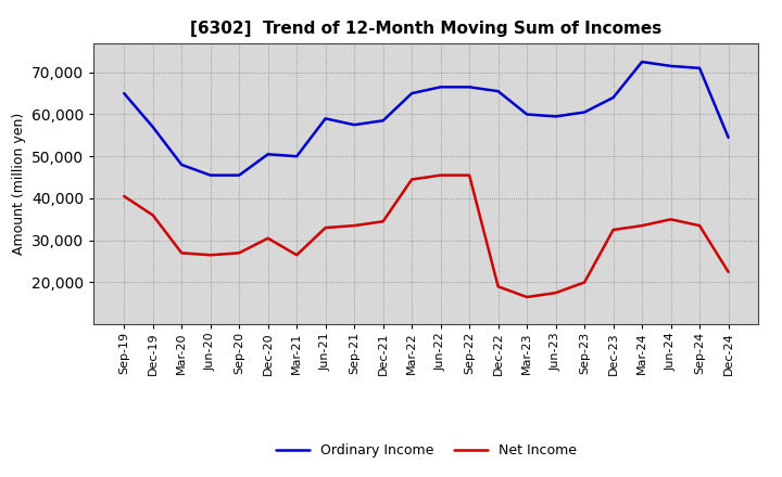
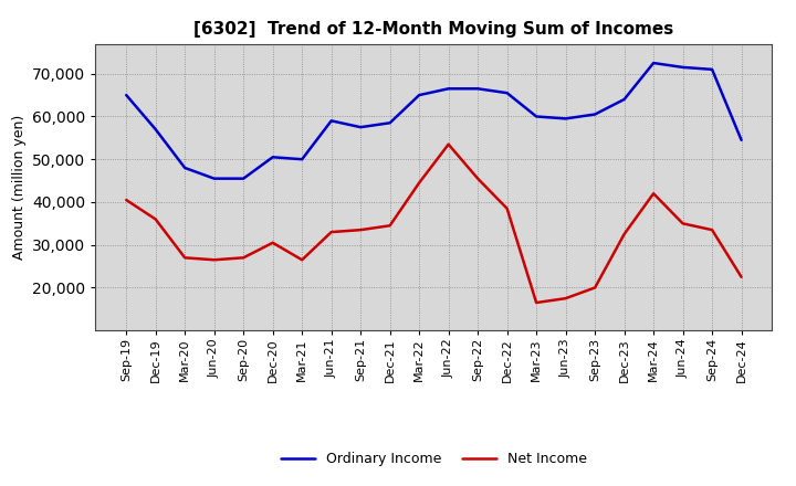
Net Income/Jun-22: 45,500 -> 53,500
Net Income/Dec-22: 19,000 -> 38,500
Net Income/Mar-24: 33,500 -> 42,000
